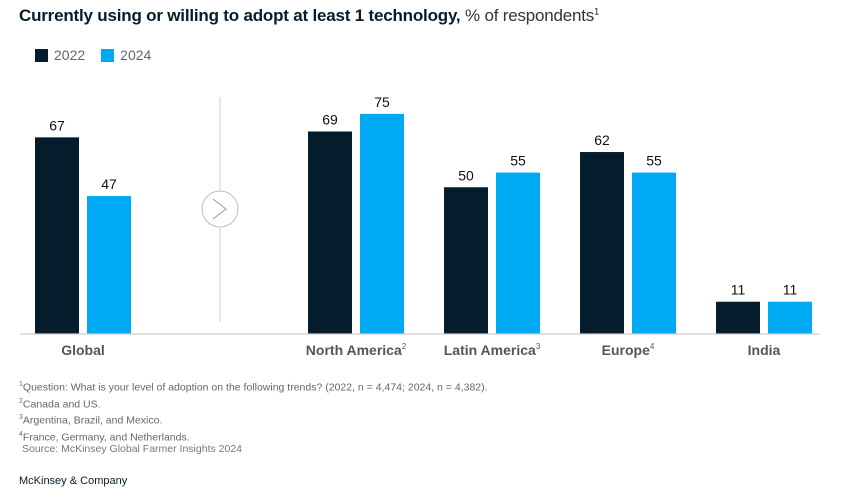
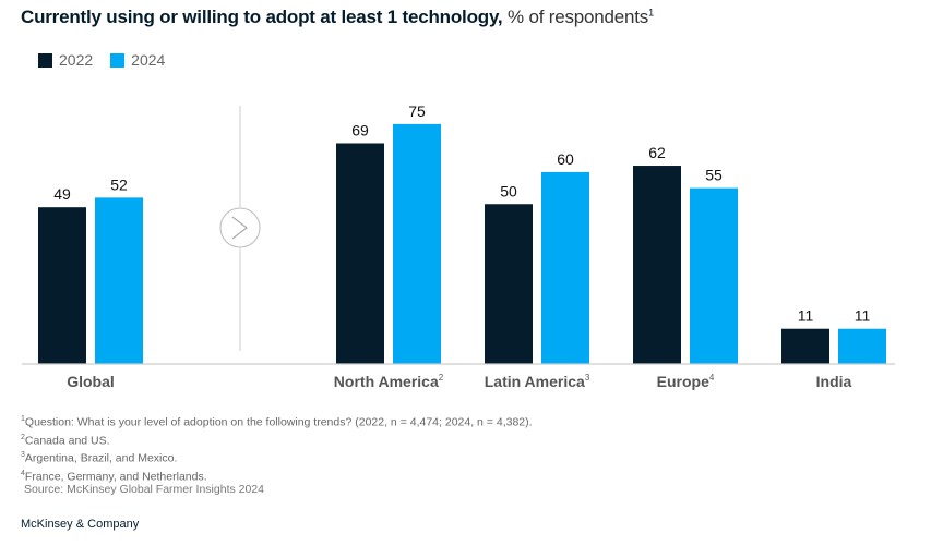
2022/Global: 67 -> 49
2024/Global: 47 -> 52
2024/Latin America: 55 -> 60
